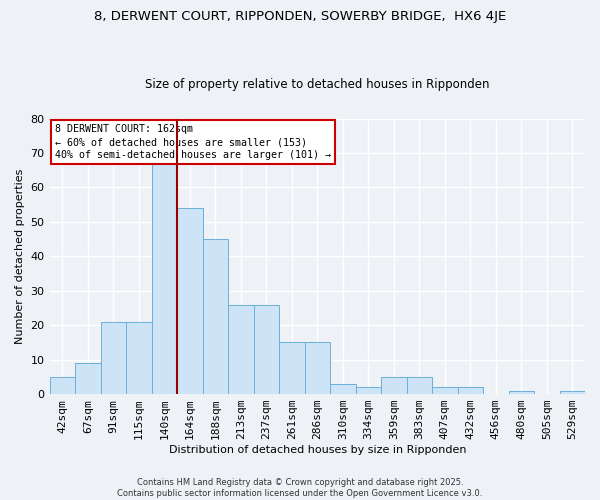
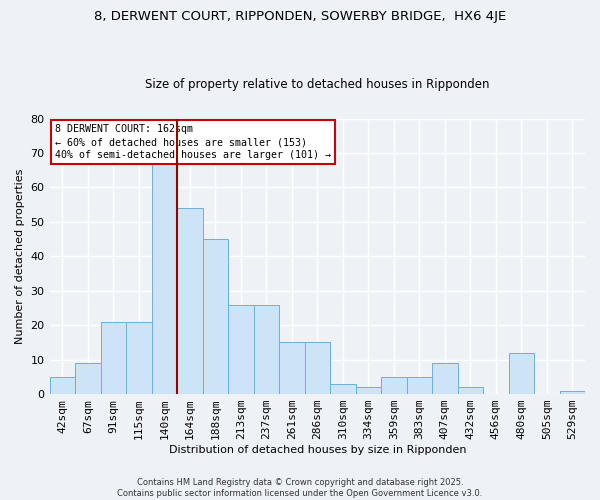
407sqm: 2 -> 9
480sqm: 1 -> 12
